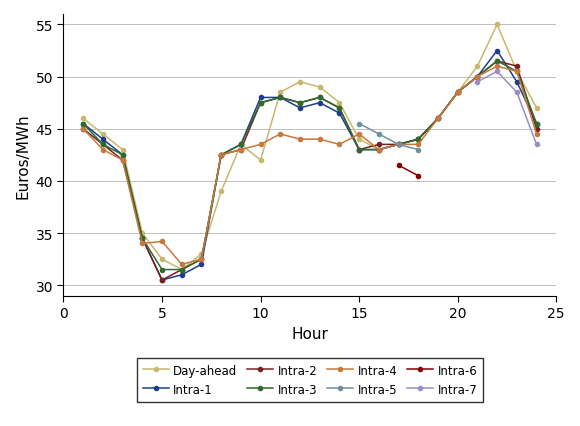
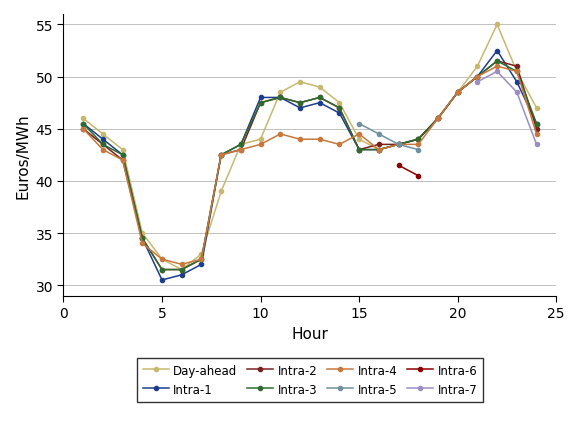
Intra-2/5: 30.5 -> 31.5
Intra-4/5: 34.2 -> 32.5
Day-ahead/10: 42.0 -> 44.0
